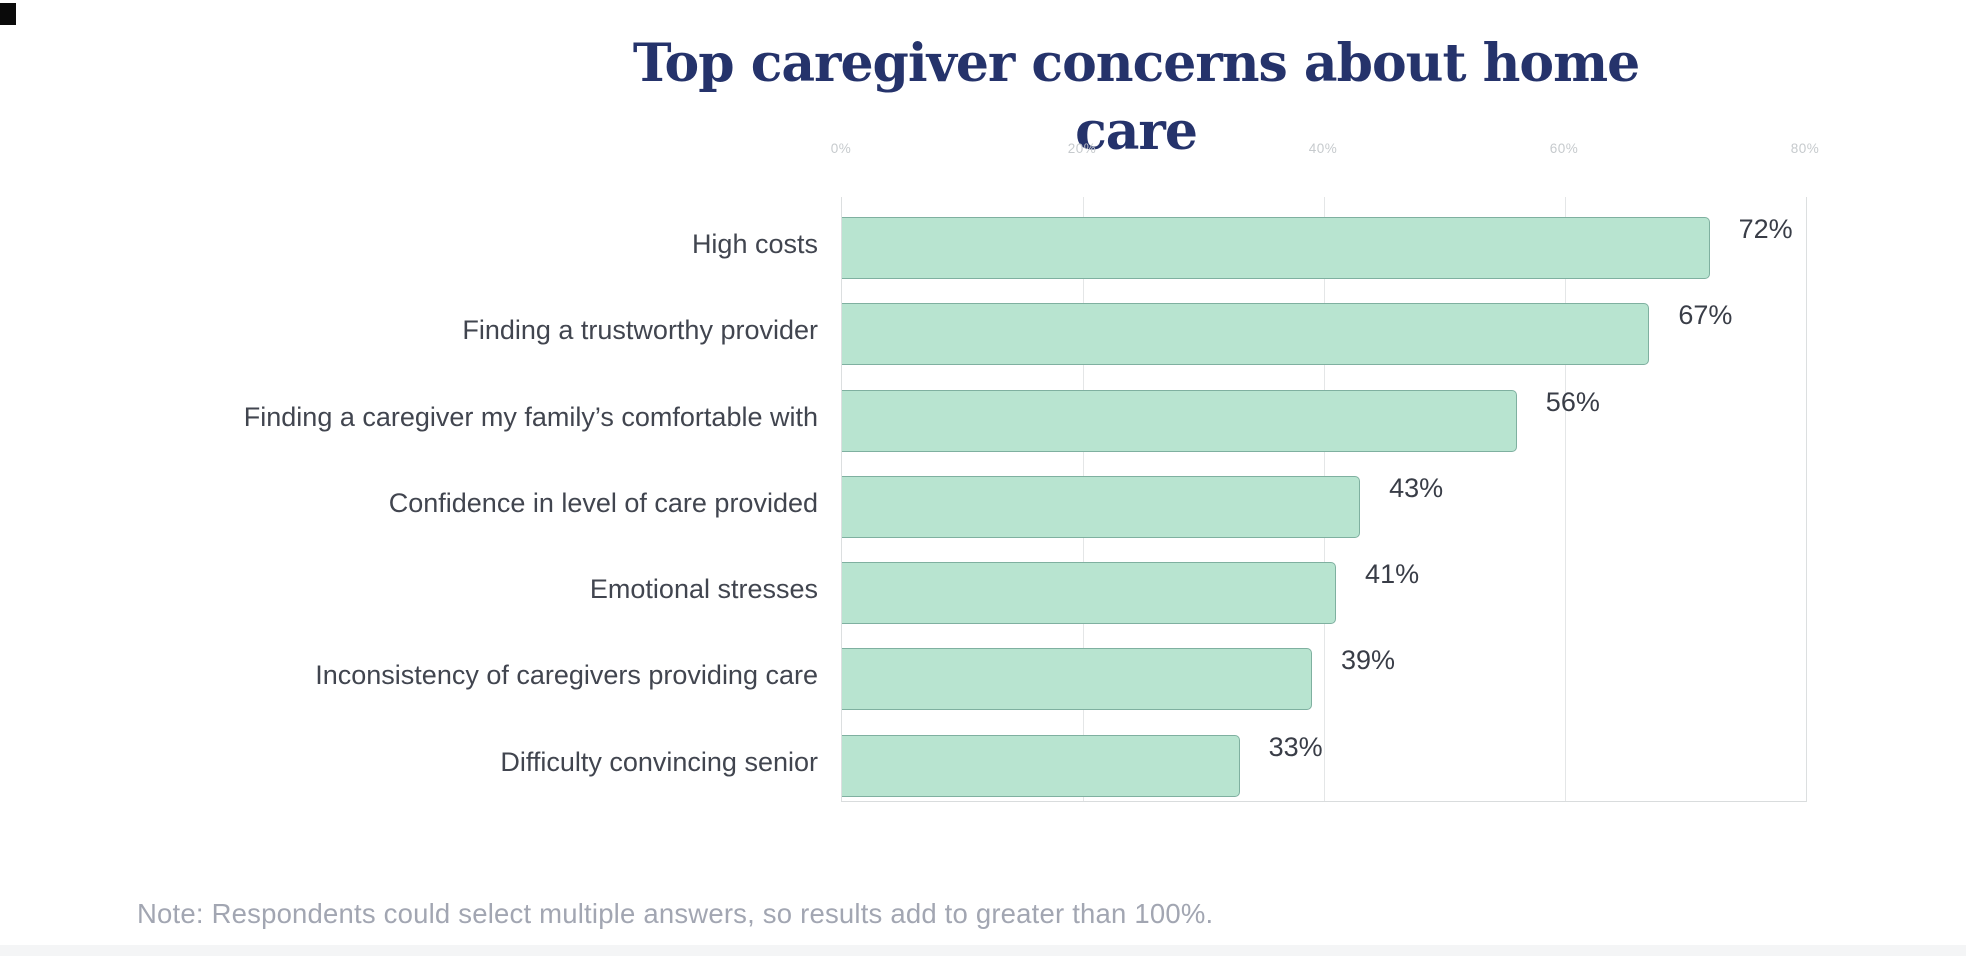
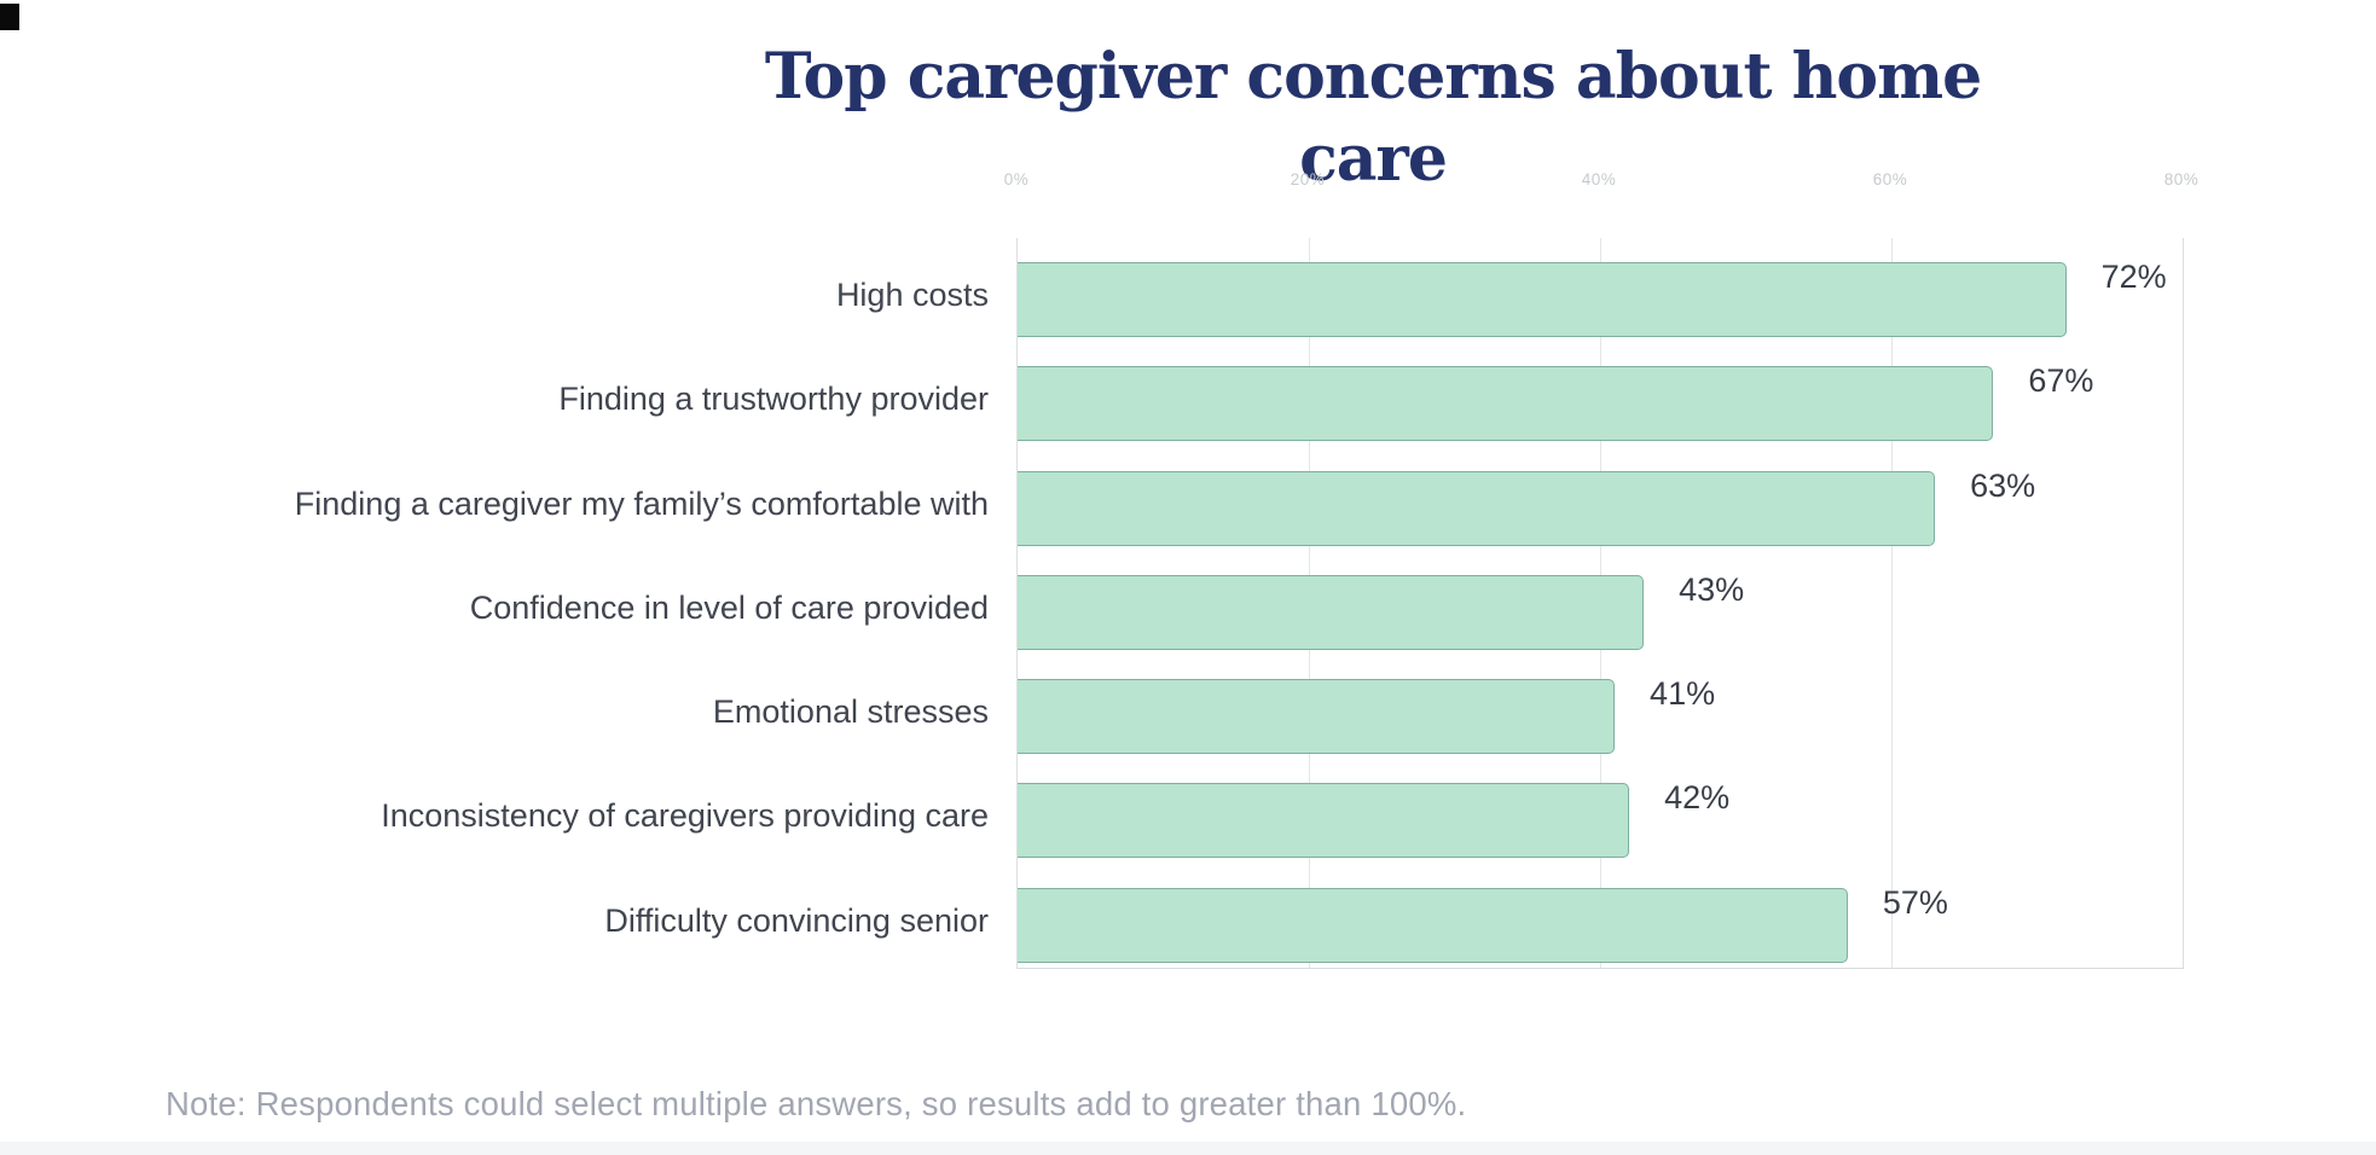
Finding a caregiver my family’s comfortable with: 56% -> 63%
Inconsistency of caregivers providing care: 39% -> 42%
Difficulty convincing senior: 33% -> 57%
